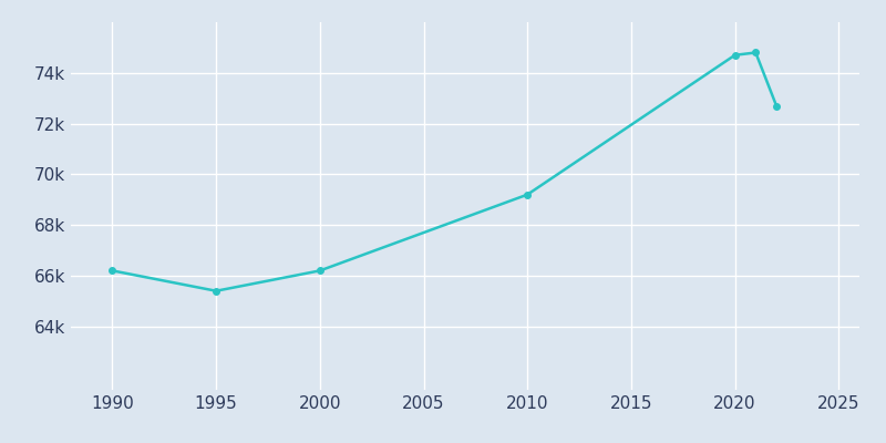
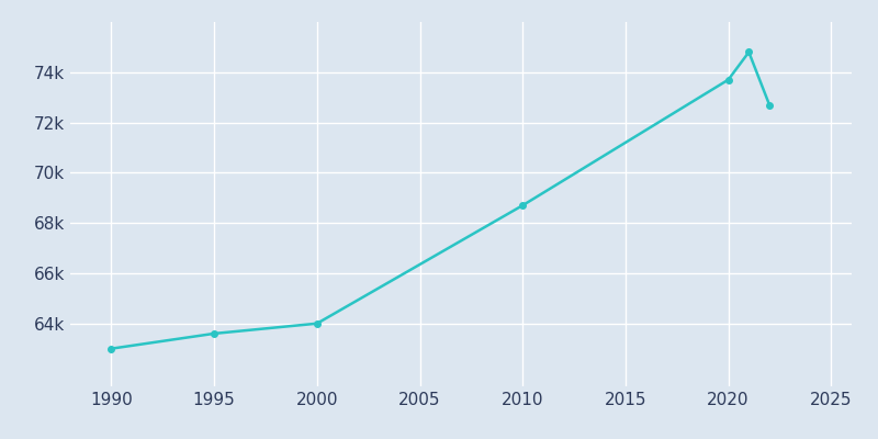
1990: 66.2k -> 63.0k
1995: 65.4k -> 63.6k
2000: 66.2k -> 64.0k
2010: 69.2k -> 68.7k
2020: 74.7k -> 73.7k
